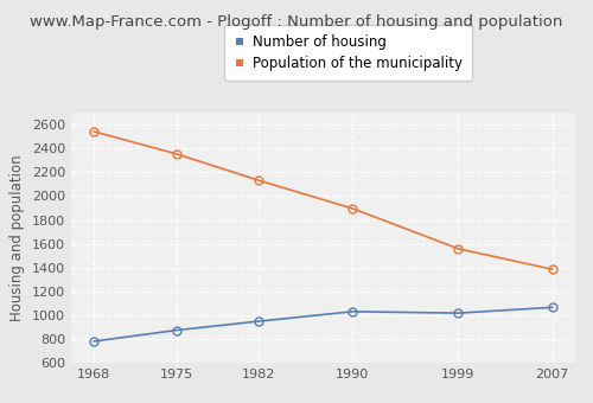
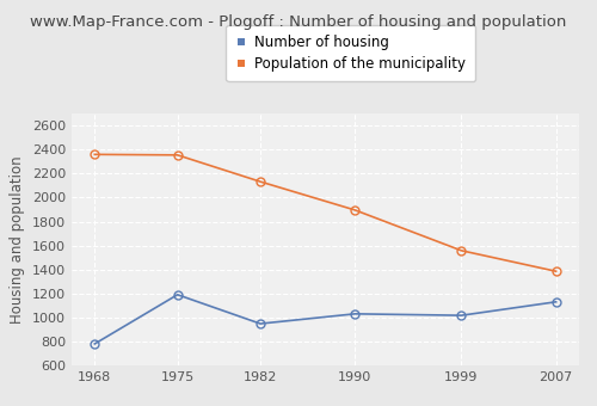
Population of the municipality/1968: 2540 -> 2360
Number of housing/1975: 870 -> 1190
Number of housing/2007: 1060 -> 1130
